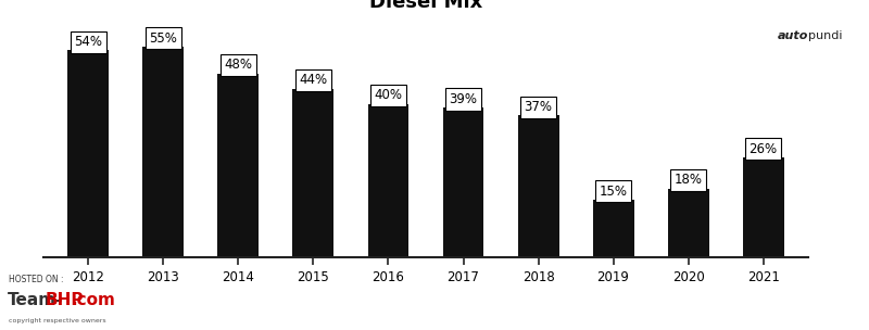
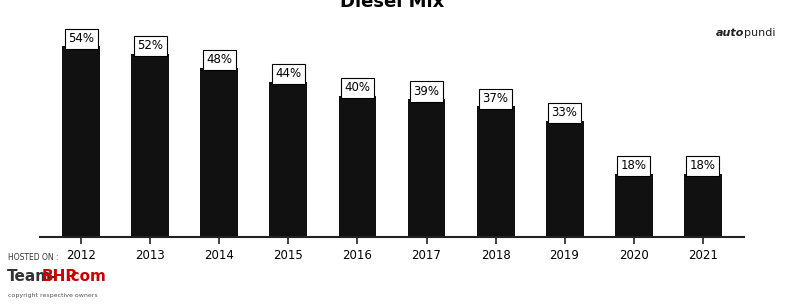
2013: 55% -> 52%
2019: 15% -> 33%
2021: 26% -> 18%
